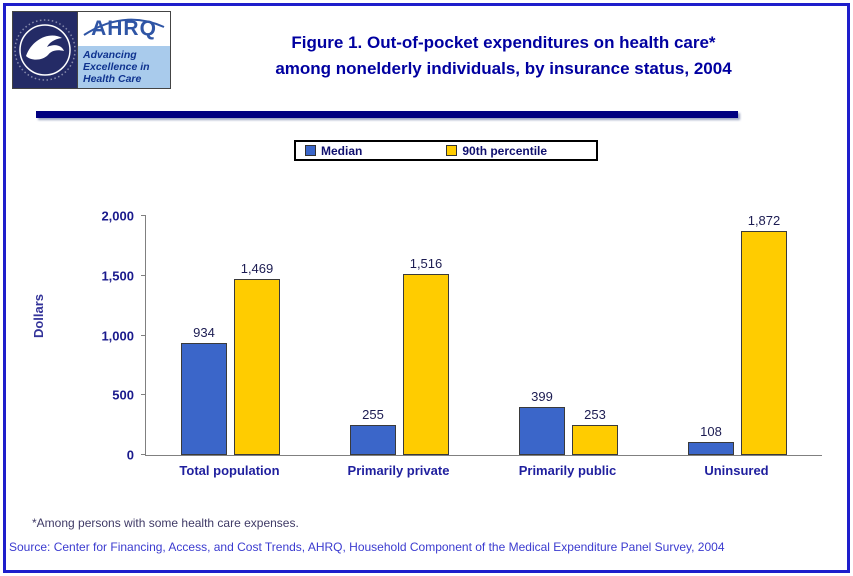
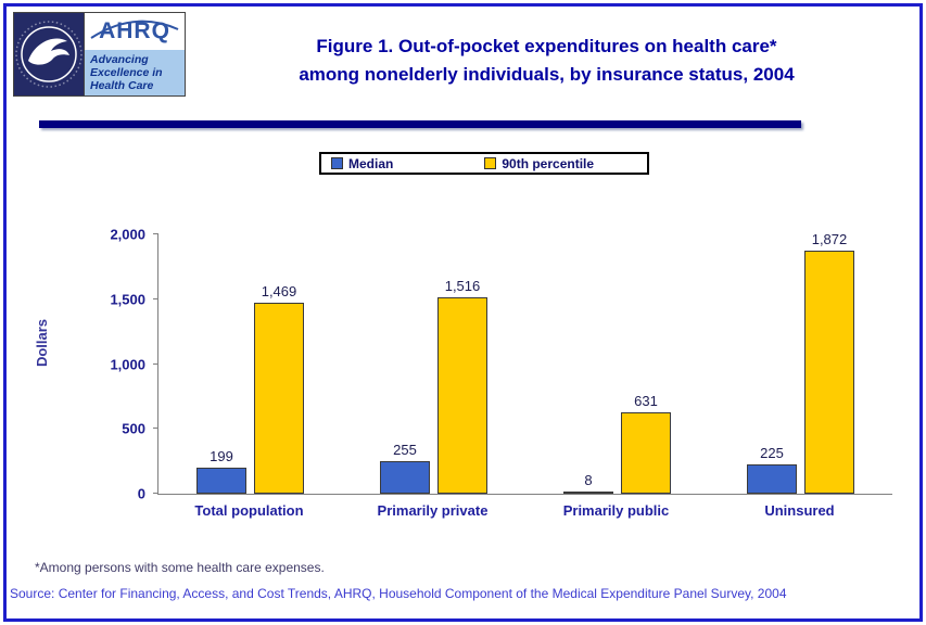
Median/Total population: 934 -> 199
Median/Primarily public: 399 -> 8
90th percentile/Primarily public: 253 -> 631
Median/Uninsured: 108 -> 225
